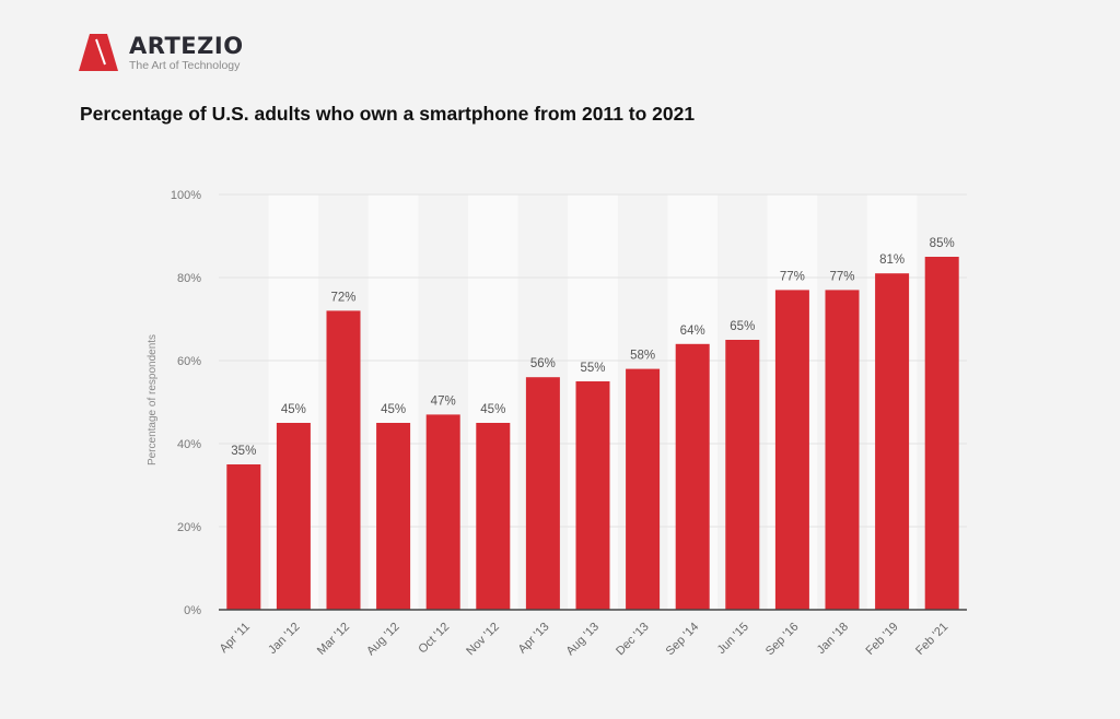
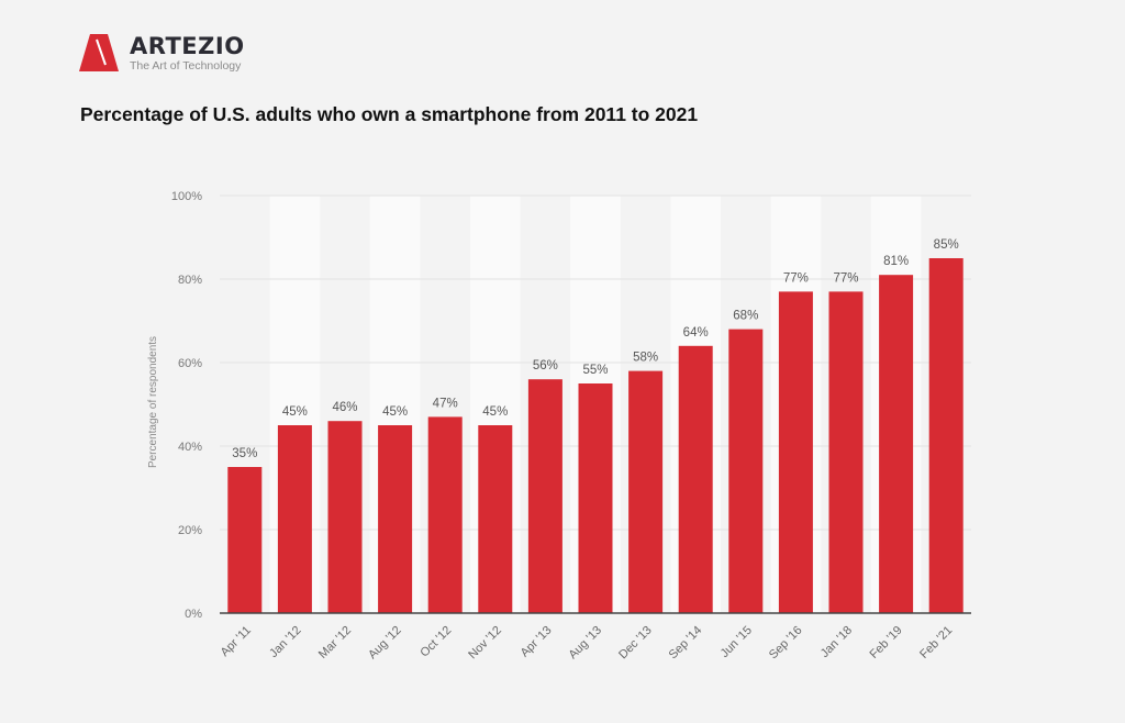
Mar '12: 72% -> 46%
Jun '15: 65% -> 68%
